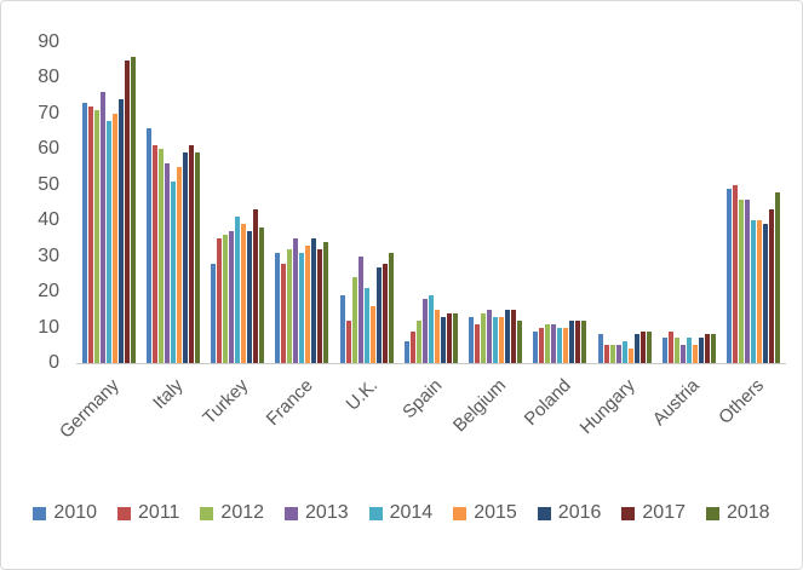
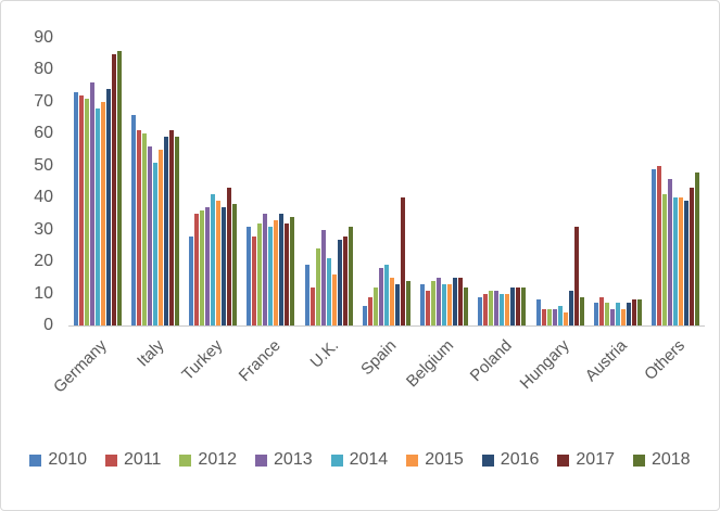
2017/Spain: 14 -> 40
2016/Hungary: 8 -> 11
2017/Hungary: 9 -> 31
2012/Others: 46 -> 41
